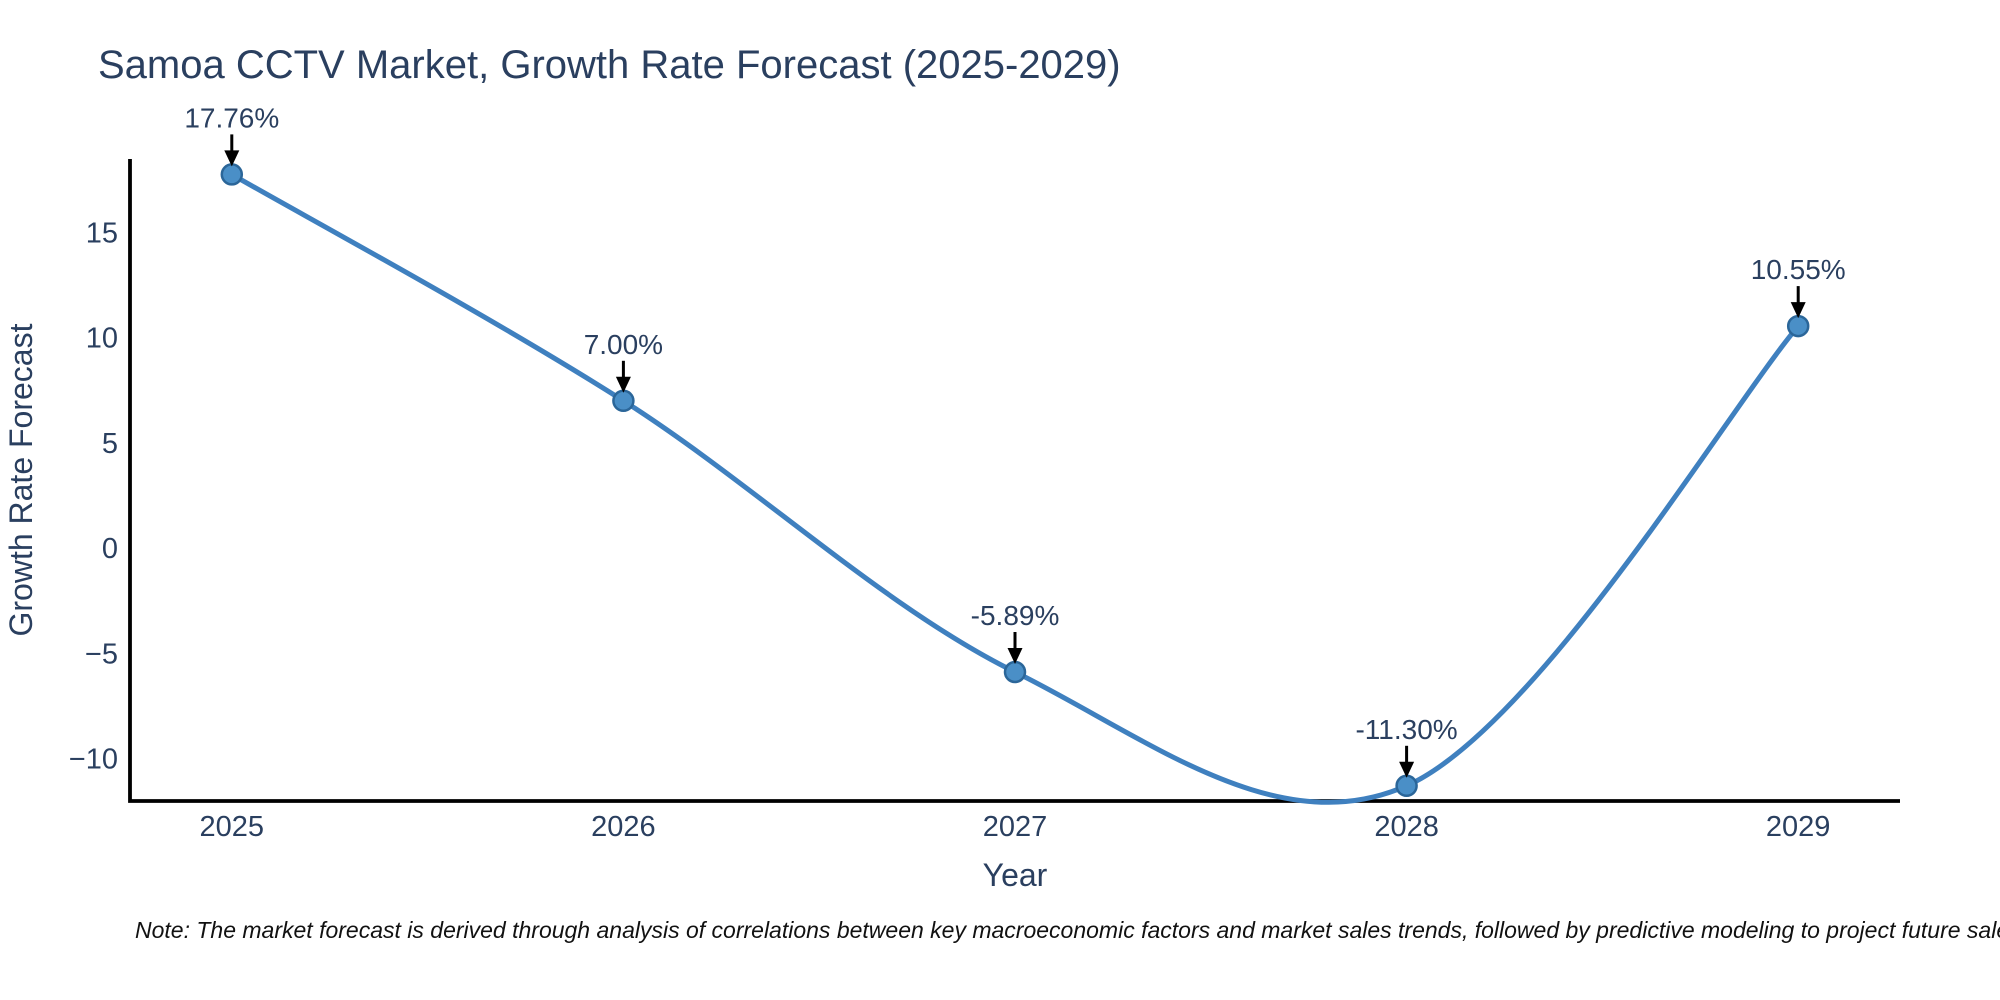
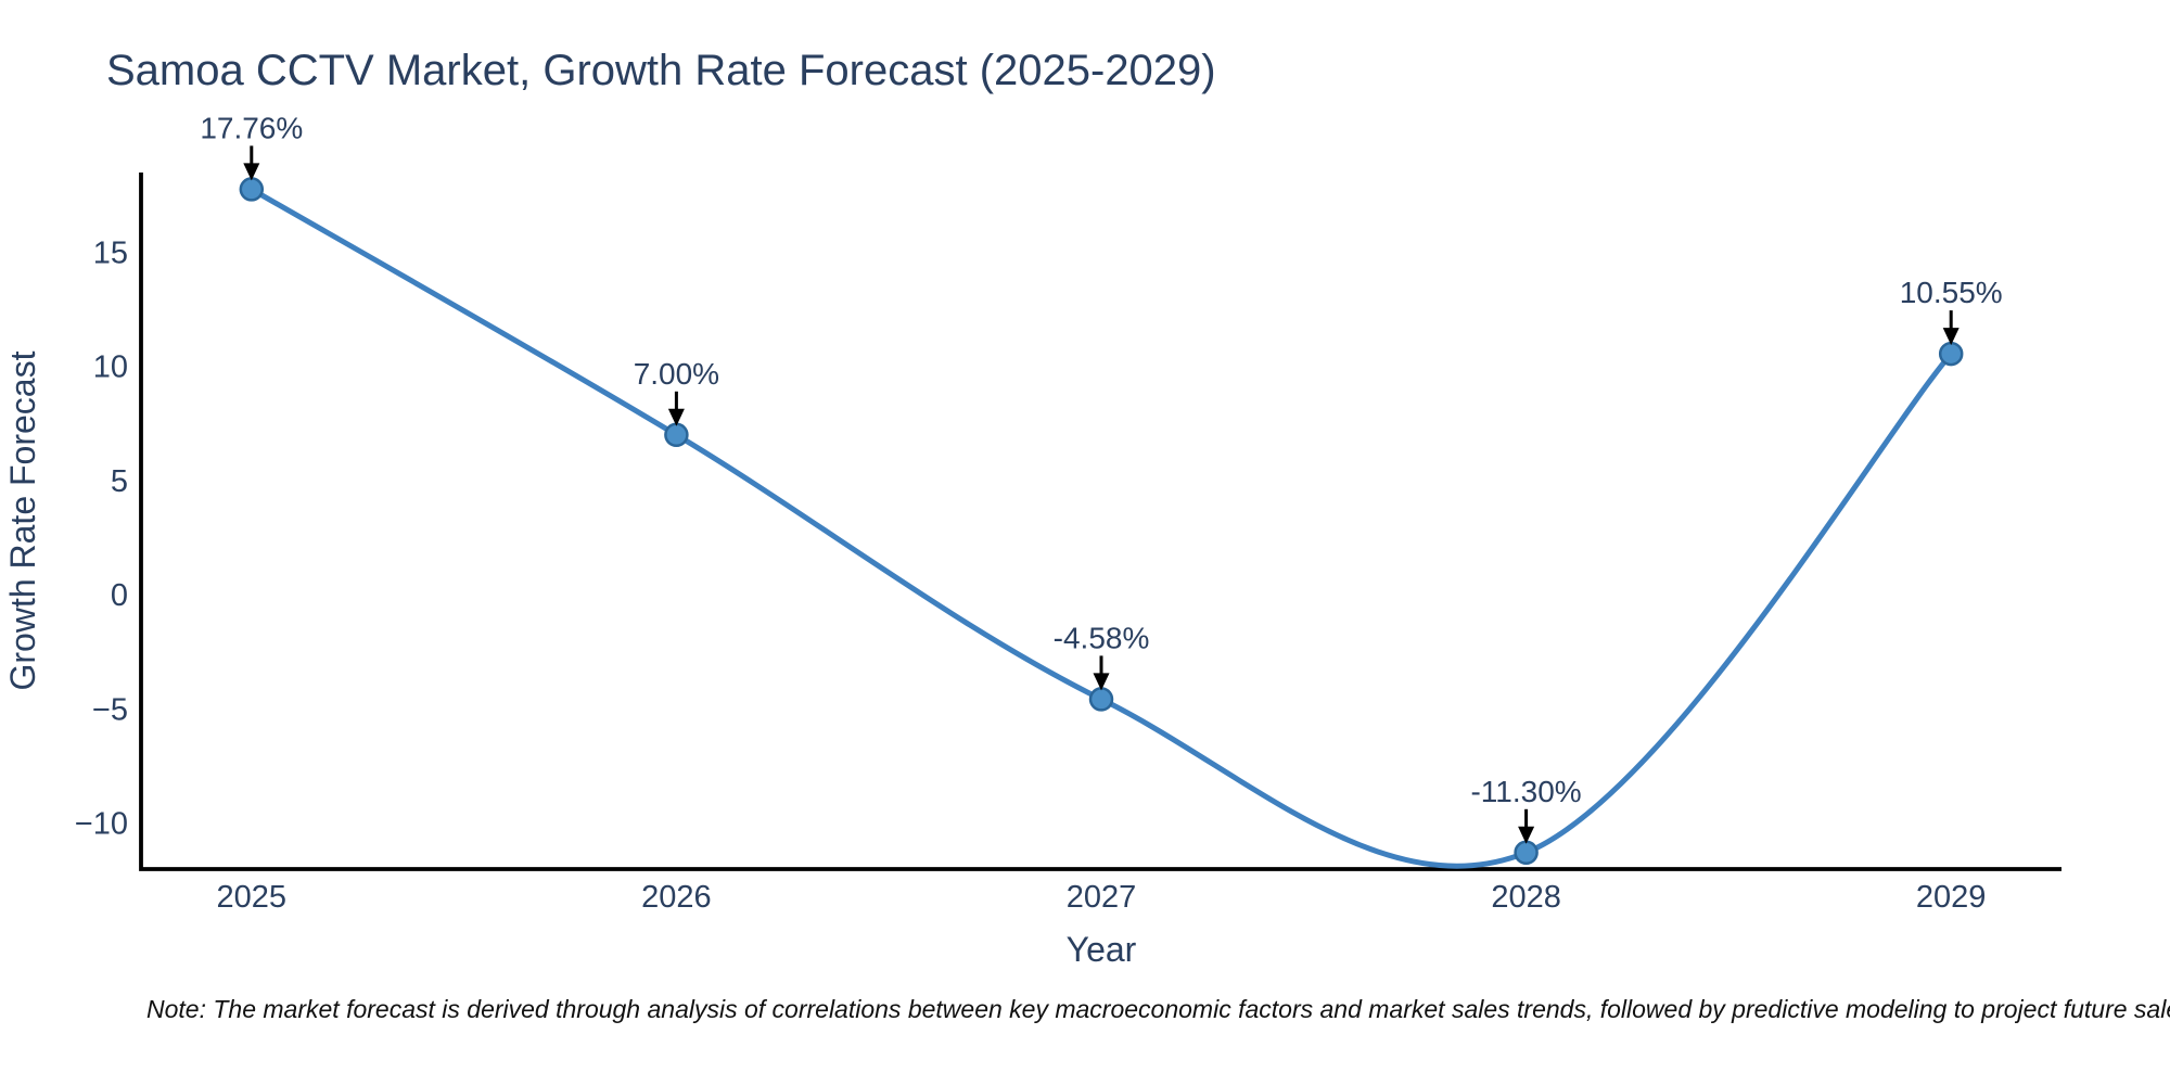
2027: -5.89% -> -4.58%
